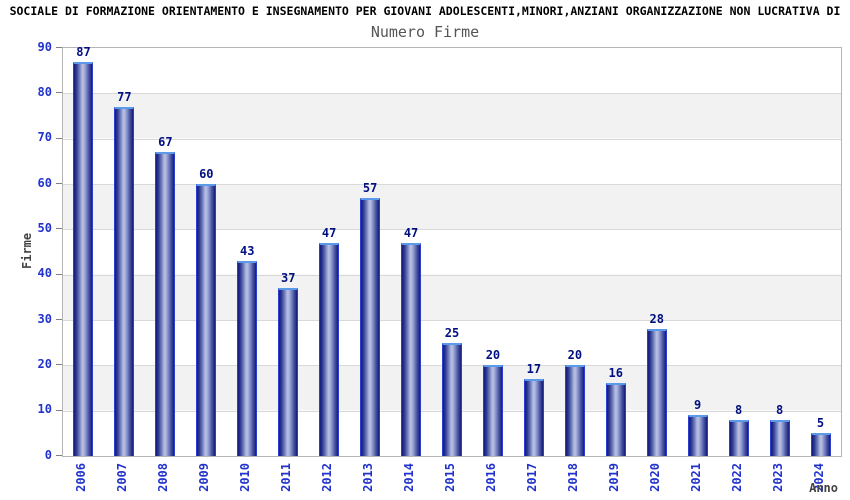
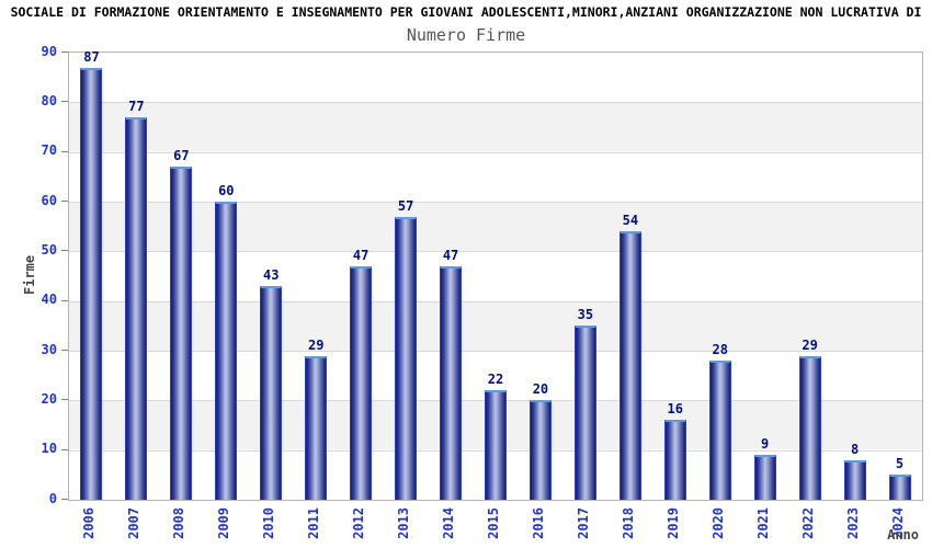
2011: 37 -> 29
2015: 25 -> 22
2017: 17 -> 35
2018: 20 -> 54
2022: 8 -> 29
